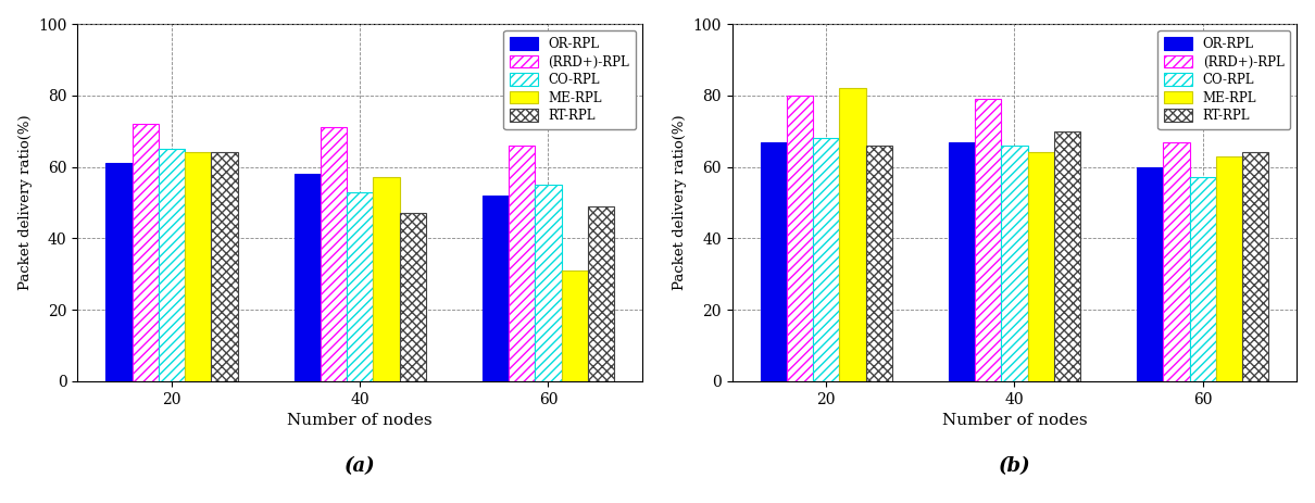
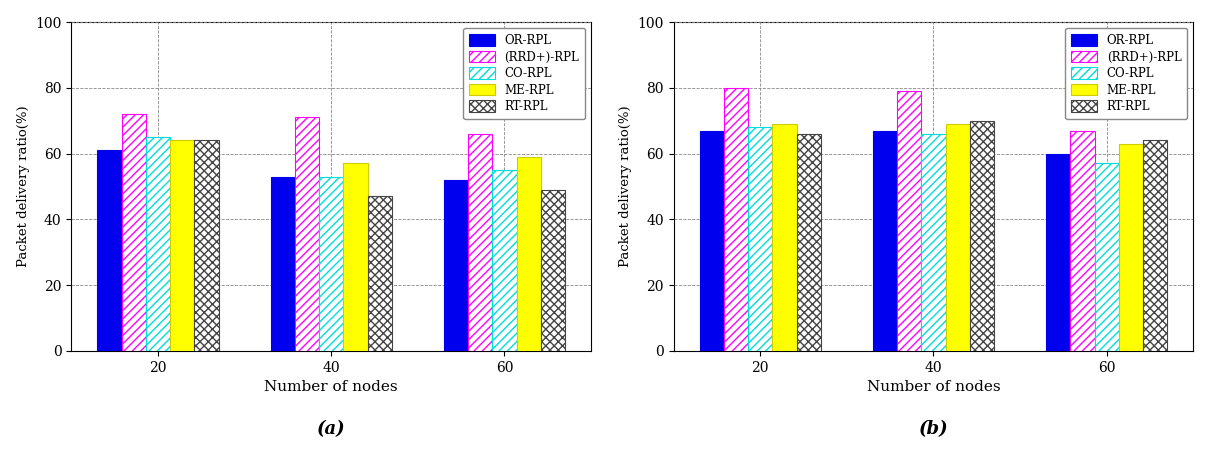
(a)/OR-RPL/40: 58 -> 53
(a)/ME-RPL/60: 31 -> 59
(b)/ME-RPL/20: 82 -> 69
(b)/ME-RPL/40: 64 -> 69
